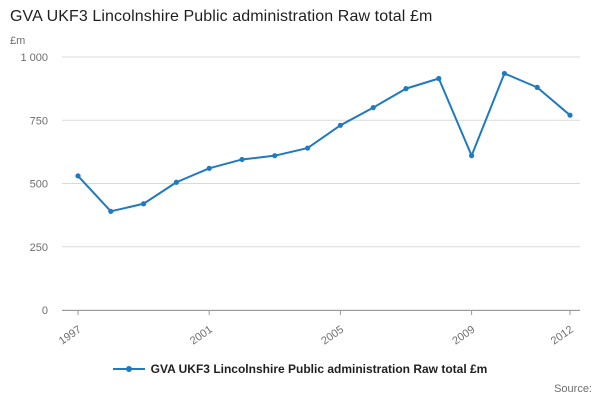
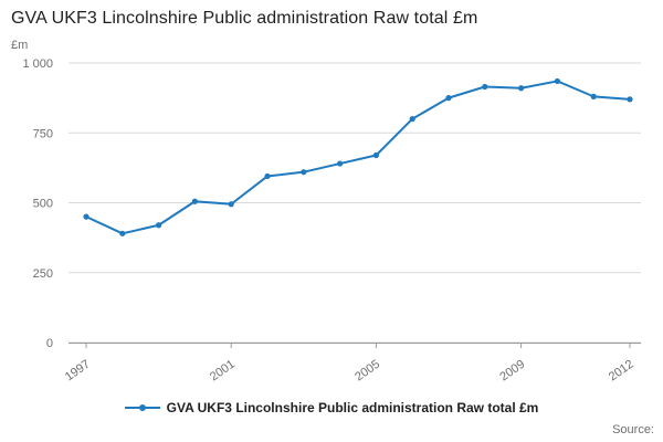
1997: 530 -> 450
2001: 560 -> 500
2005: 730 -> 670
2009: 610 -> 910
2012: 770 -> 870
